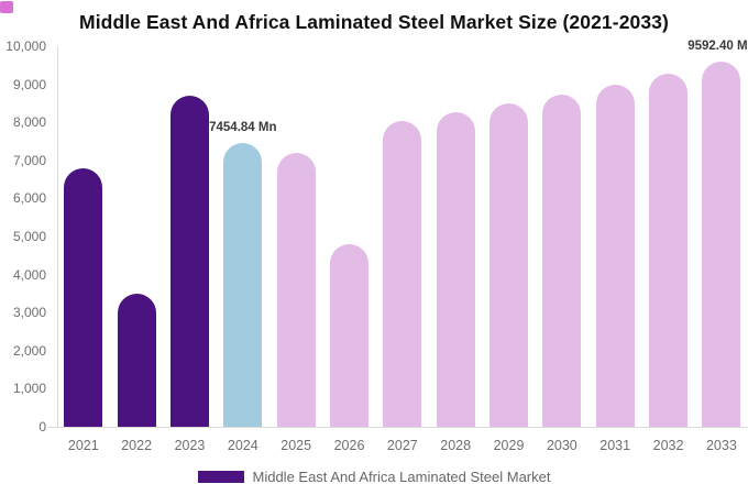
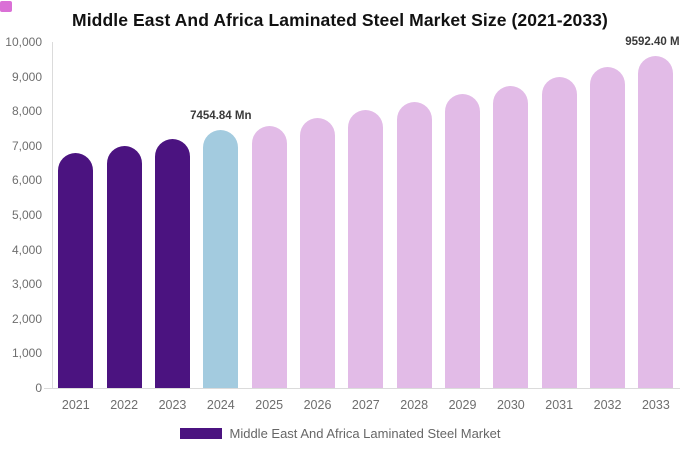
2022: 3500 -> 7000
2023: 8700 -> 7200
2025: 7200 -> 7600
2026: 4800 -> 7800
